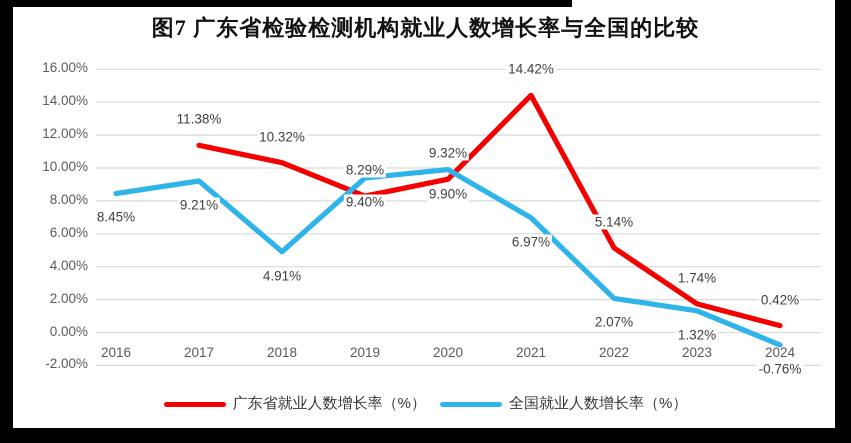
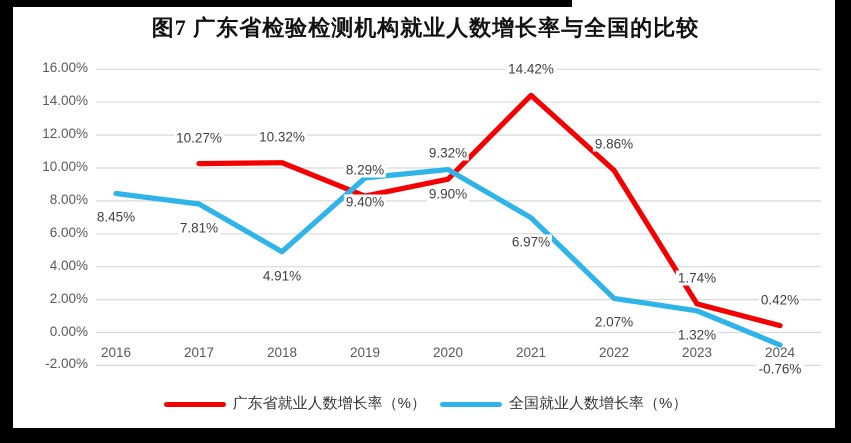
广东省就业人数增长率（%）/2017: 11.38% -> 10.27%
全国就业人数增长率（%）/2017: 9.21% -> 7.81%
广东省就业人数增长率（%）/2022: 5.14% -> 9.86%
